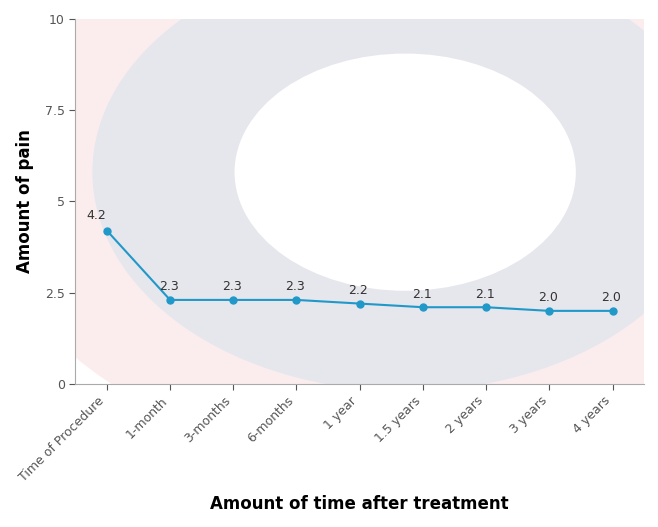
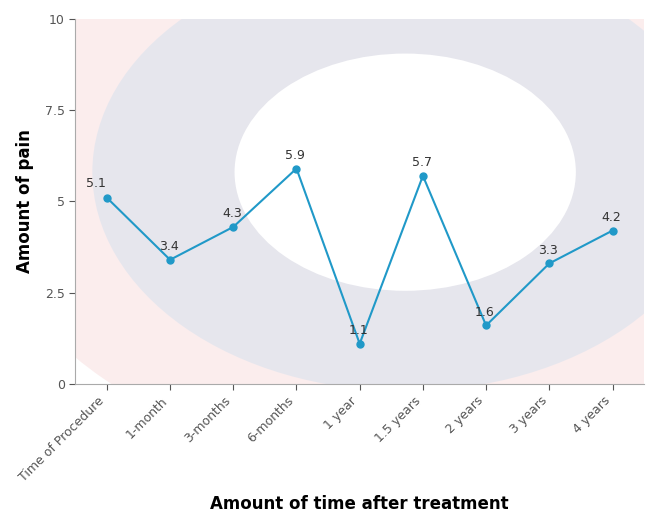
Time of Procedure: 4.2 -> 5.1
1-month: 2.3 -> 3.4
3-months: 2.3 -> 4.3
6-months: 2.3 -> 5.9
1 year: 2.2 -> 1.1
1.5 years: 2.1 -> 5.7
2 years: 2.1 -> 1.6
3 years: 2.0 -> 3.3
4 years: 2.0 -> 4.2
